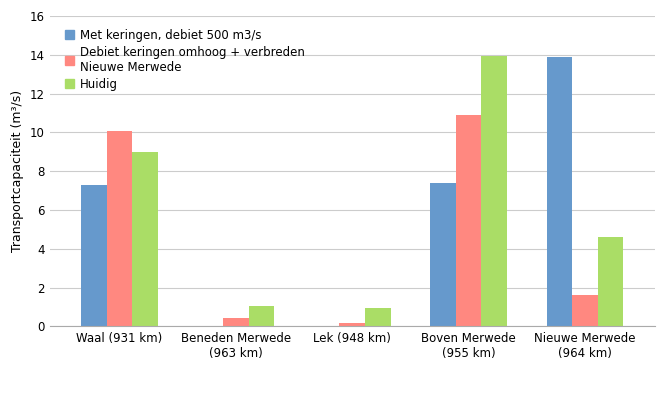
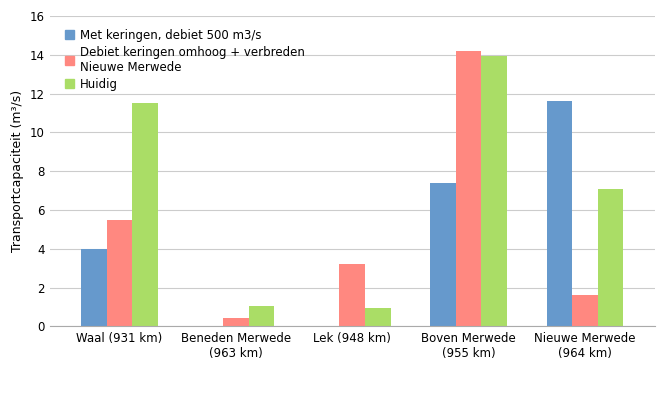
Met keringen, debiet 500 m3/s/Waal (931 km): 7.3 -> 4.0
Debiet keringen omhoog + verbreden Nieuwe Merwede/Waal (931 km): 10.1 -> 5.5
Huidig/Waal (931 km): 9.0 -> 11.5
Debiet keringen omhoog + verbreden Nieuwe Merwede/Lek (948 km): 0.2 -> 3.2
Debiet keringen omhoog + verbreden Nieuwe Merwede/Boven Merwede (955 km): 10.9 -> 14.2
Met keringen, debiet 500 m3/s/Nieuwe Merwede (964 km): 13.9 -> 11.6
Huidig/Nieuwe Merwede (964 km): 4.6 -> 7.1
